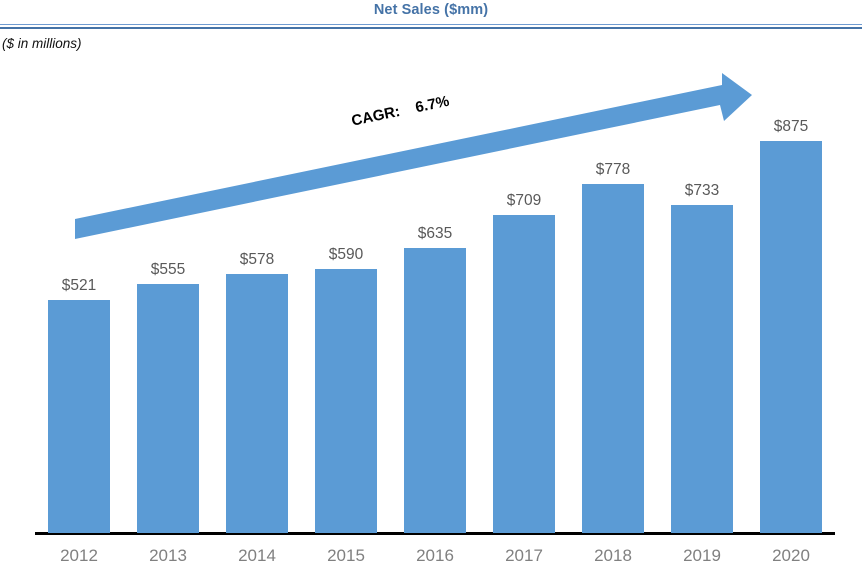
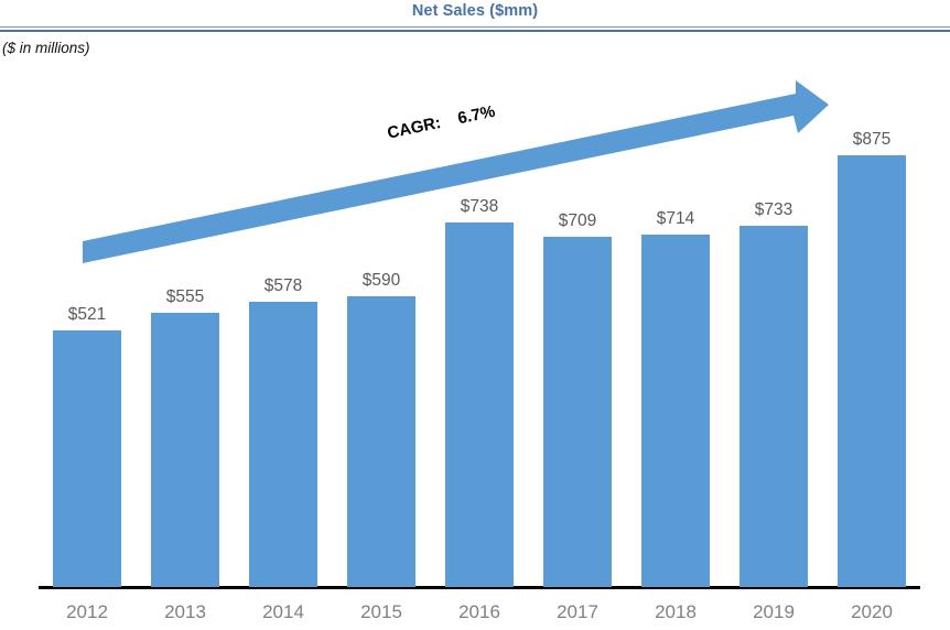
2016: $635 -> $738
2018: $778 -> $714
